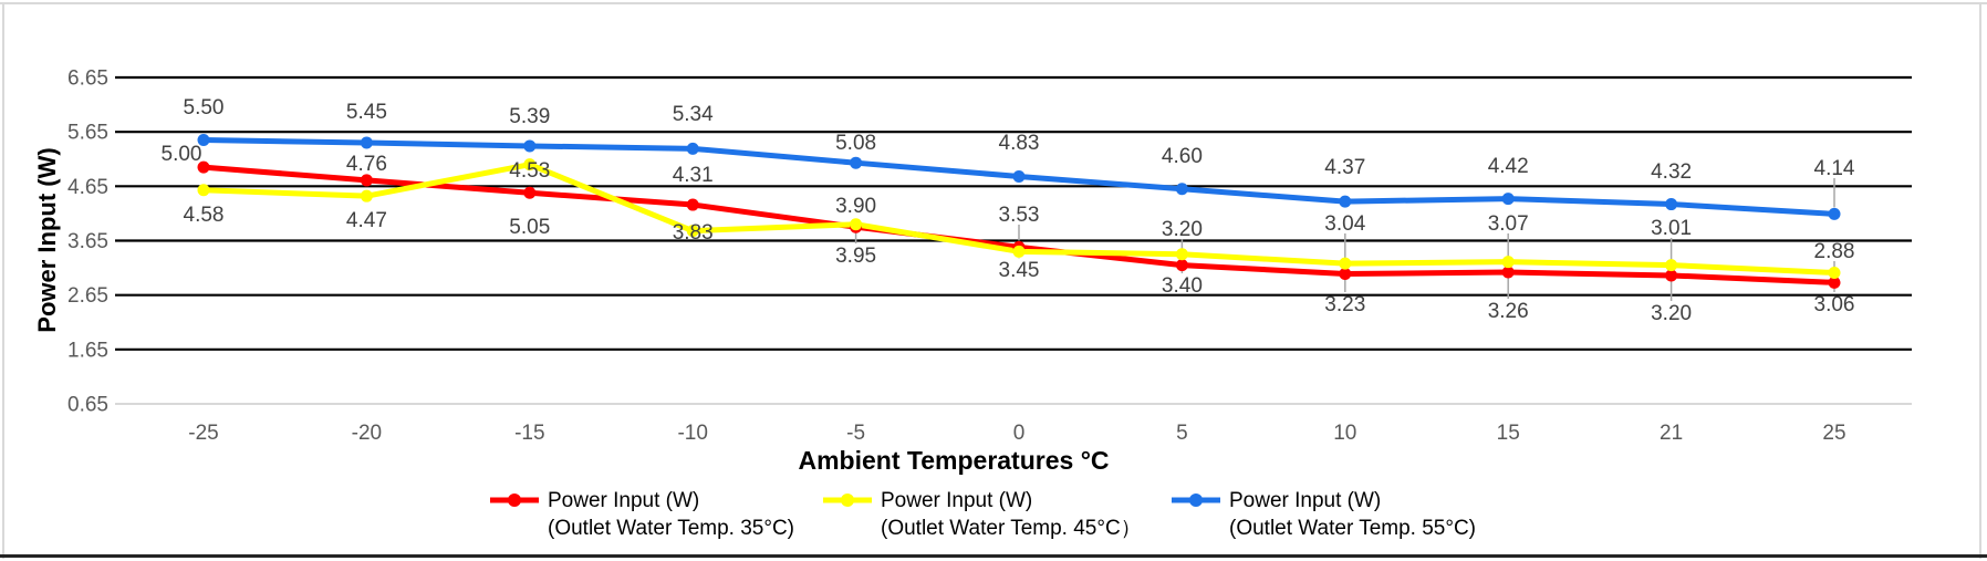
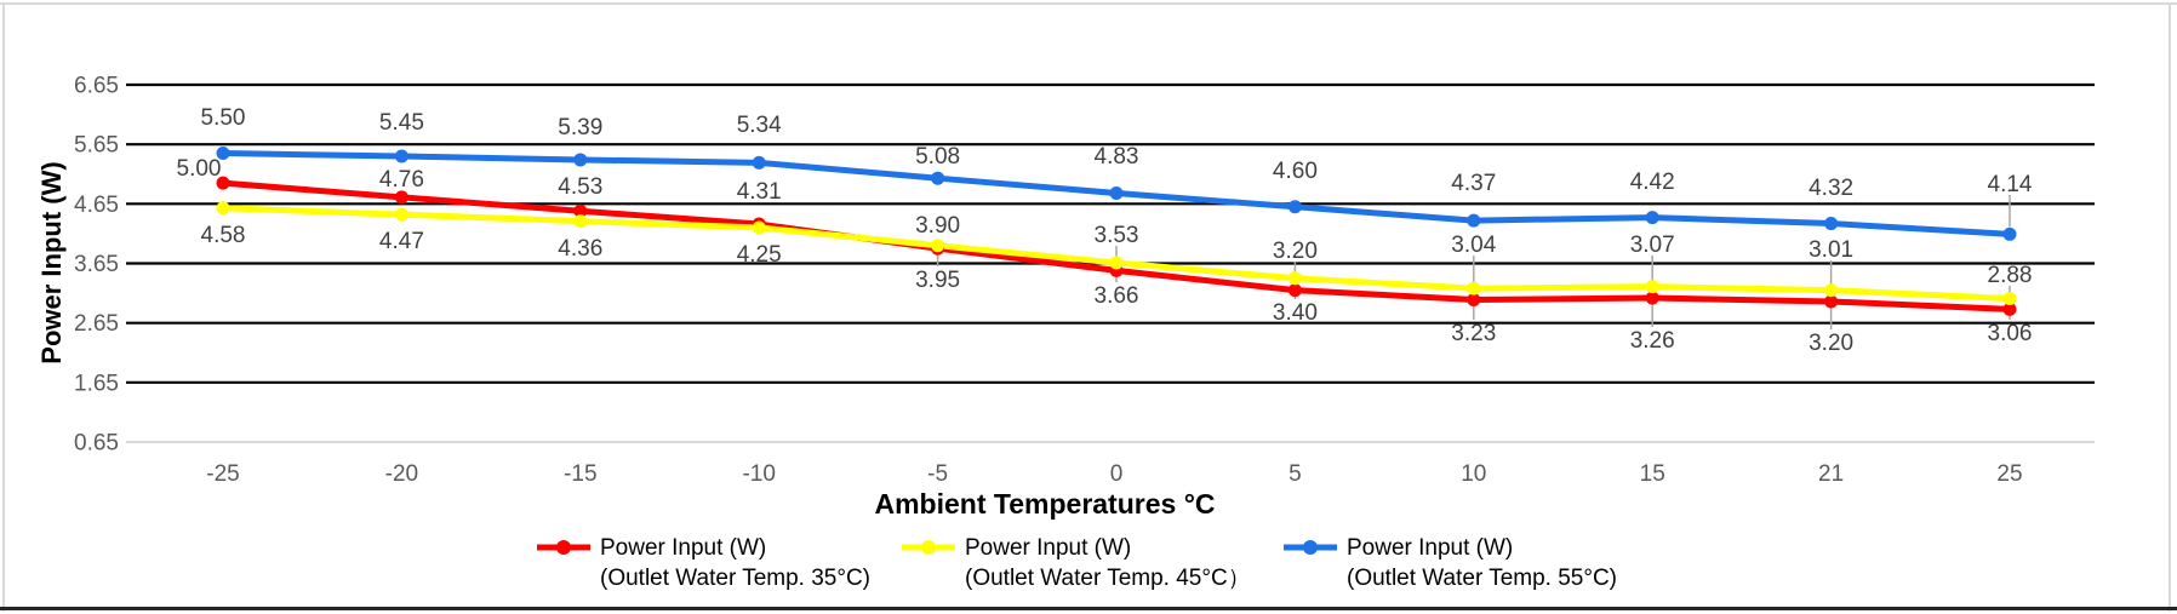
Power Input (W) (Outlet Water Temp. 45°C）/-15: 5.05 -> 4.36
Power Input (W) (Outlet Water Temp. 45°C）/-10: 3.83 -> 4.25
Power Input (W) (Outlet Water Temp. 45°C）/0: 3.45 -> 3.66
